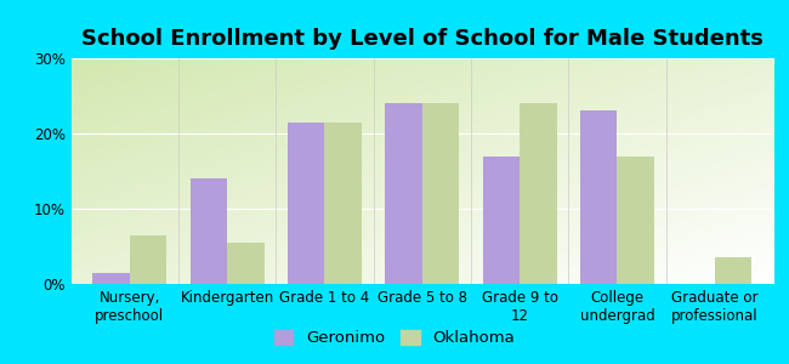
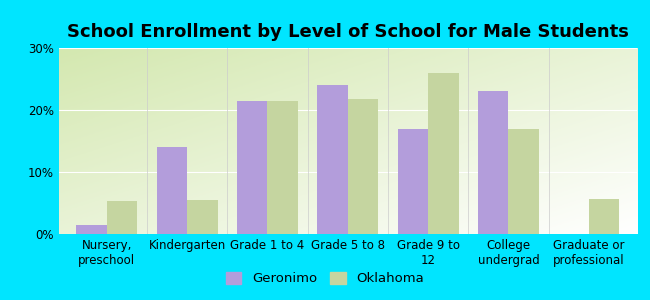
Oklahoma/Nursery, preschool: 6.5% -> 5.4%
Oklahoma/Grade 5 to 8: 24.0% -> 21.8%
Oklahoma/Grade 9 to 12: 24.0% -> 26.0%
Oklahoma/Graduate or professional: 3.5% -> 5.6%
